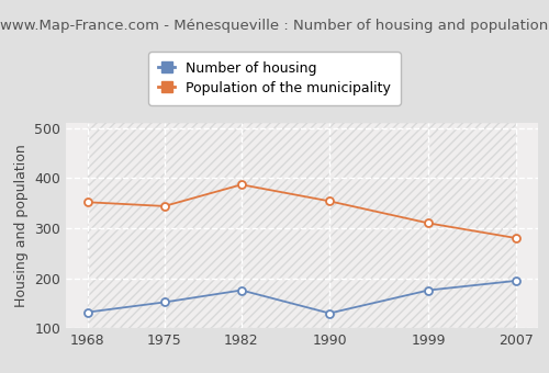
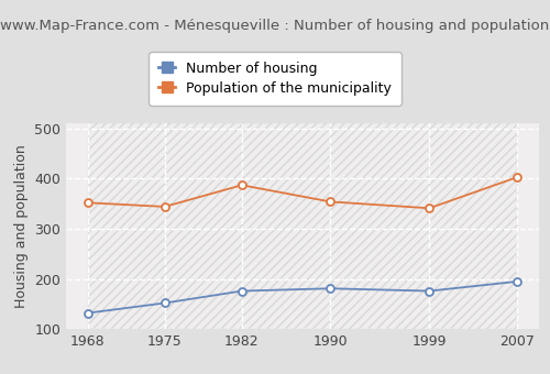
Number of housing/1990: 130 -> 181
Population of the municipality/1999: 310 -> 341
Population of the municipality/2007: 280 -> 403
